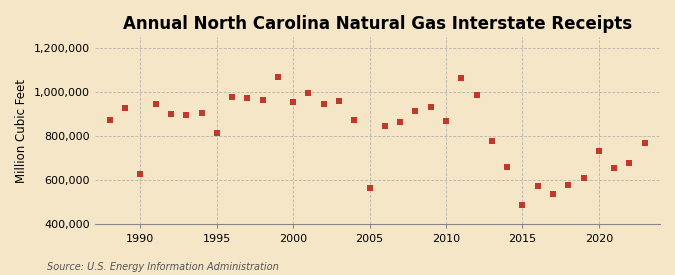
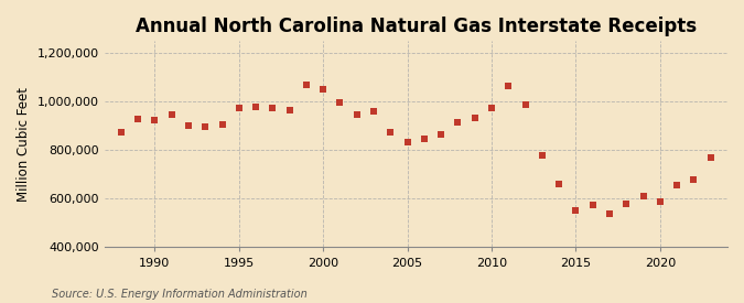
1990: 630,000 -> 925,000
1995: 815,000 -> 975,000
2000: 955,000 -> 1,050,000
2005: 565,000 -> 835,000
2010: 870,000 -> 975,000
2015: 490,000 -> 550,000
2020: 735,000 -> 590,000
